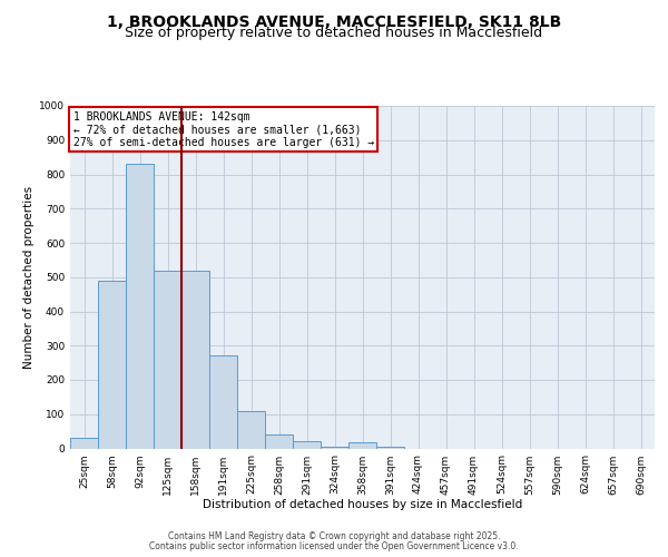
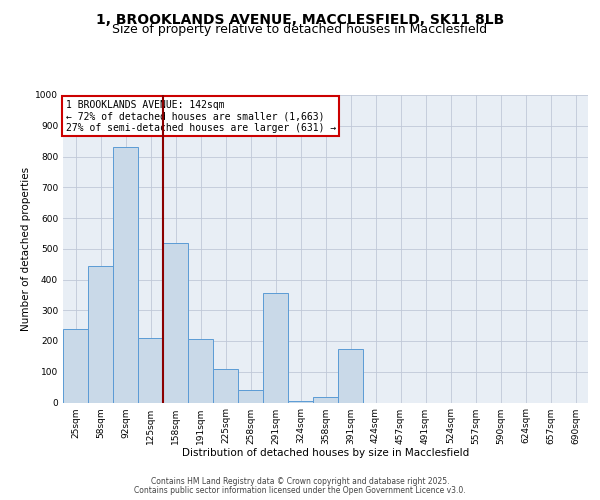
25sqm: 30 -> 240
58sqm: 490 -> 445
125sqm: 520 -> 210
191sqm: 270 -> 205
291sqm: 20 -> 355
391sqm: 5 -> 175
